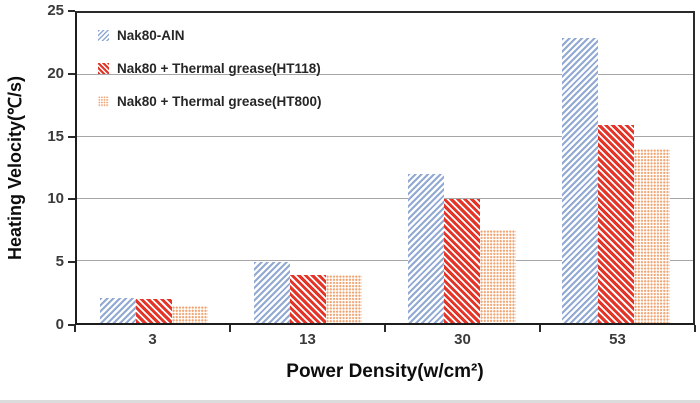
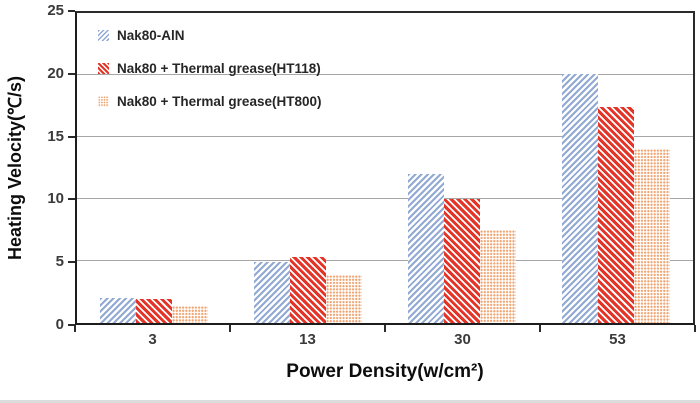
Nak80 + Thermal grease(HT118)/13: 3.9 -> 5.3
Nak80-AlN/53: 23.0 -> 20.1
Nak80 + Thermal grease(HT118)/53: 16.0 -> 17.4
